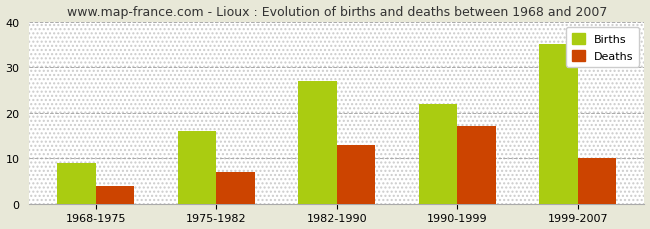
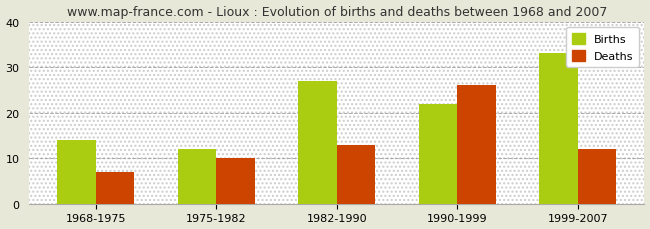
Births/1968-1975: 9 -> 14
Deaths/1968-1975: 4 -> 7
Births/1975-1982: 16 -> 12
Deaths/1975-1982: 7 -> 10
Deaths/1990-1999: 17 -> 26
Births/1999-2007: 35 -> 33
Deaths/1999-2007: 10 -> 12
